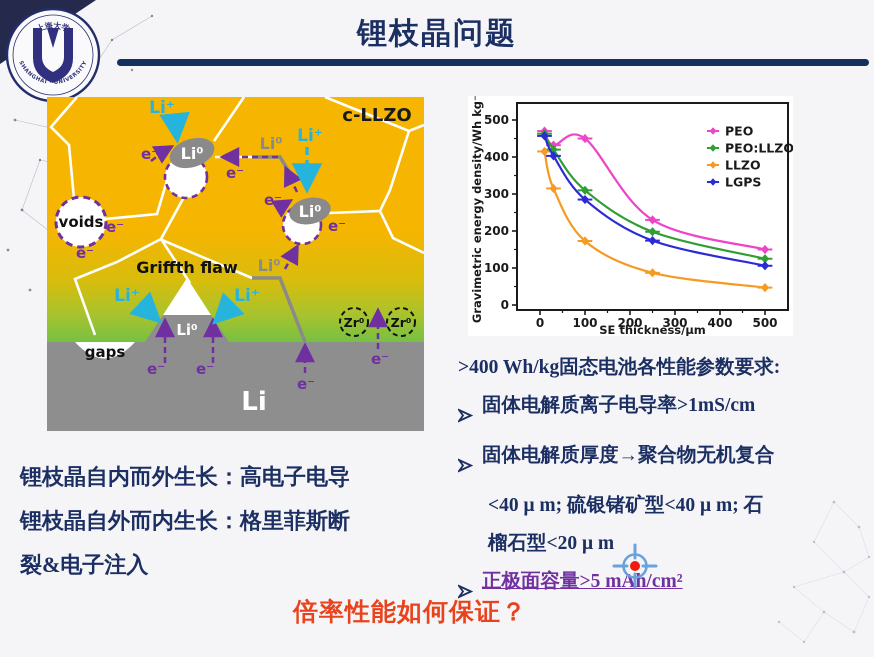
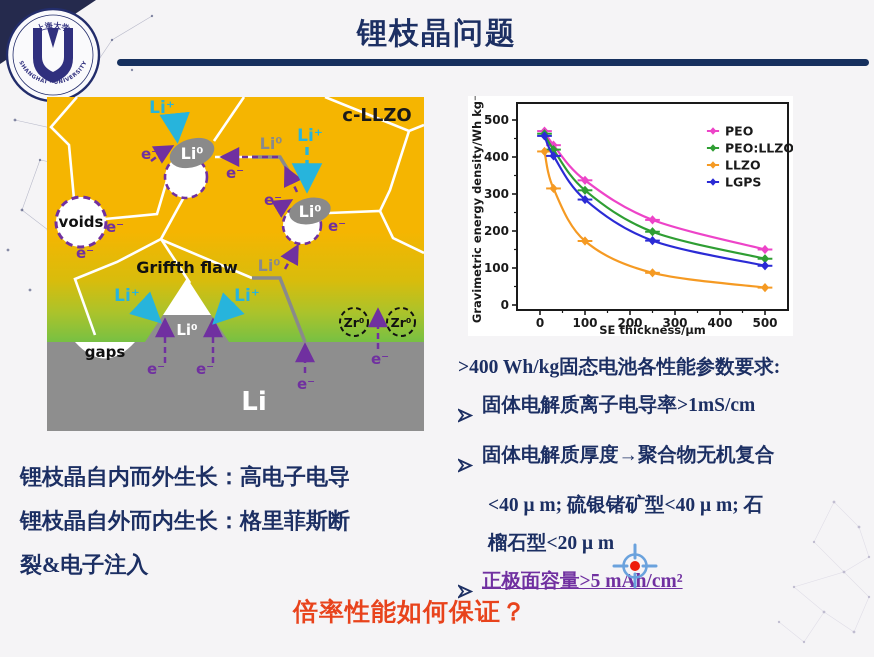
PEO/100: 450 -> 340
